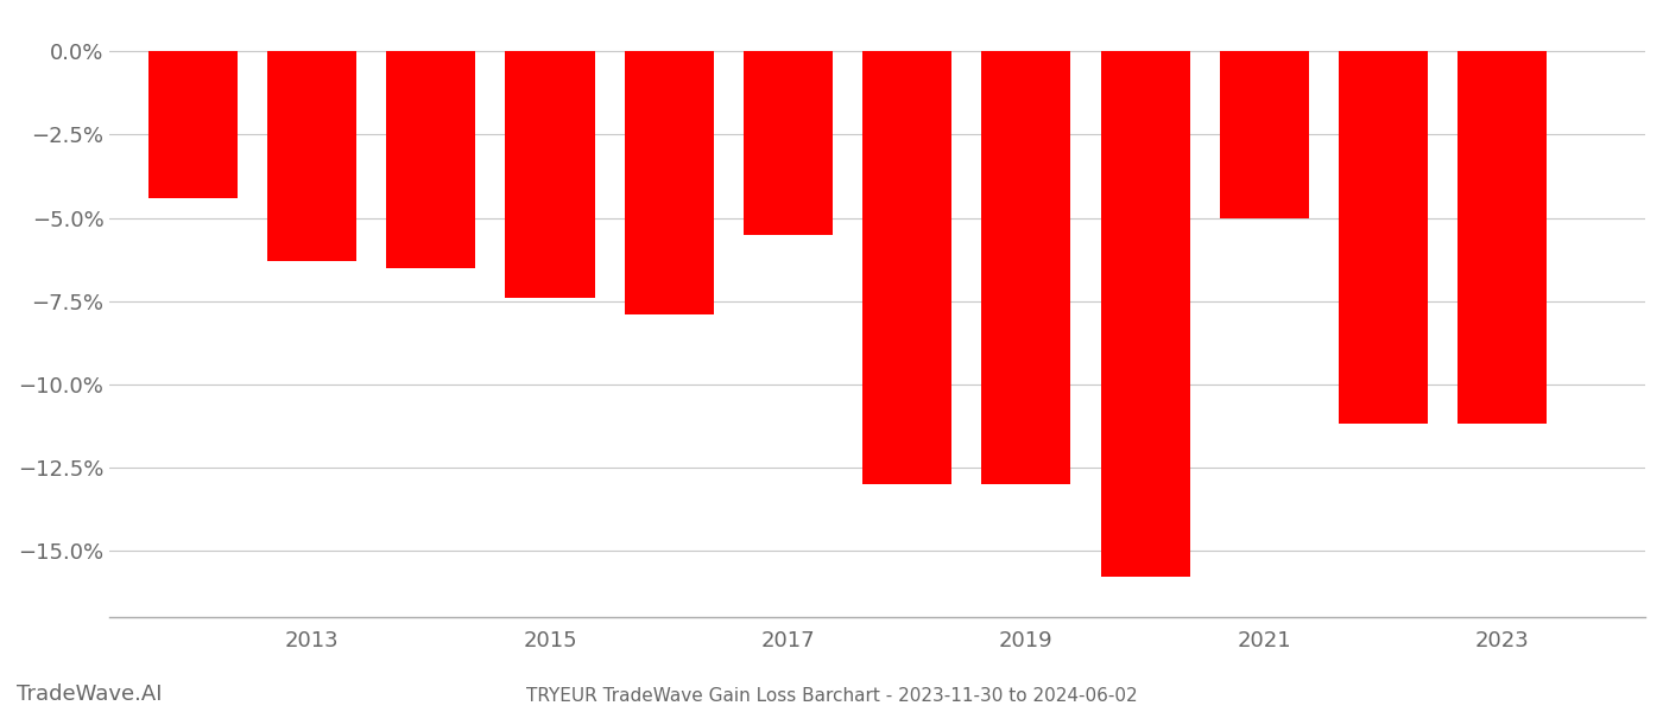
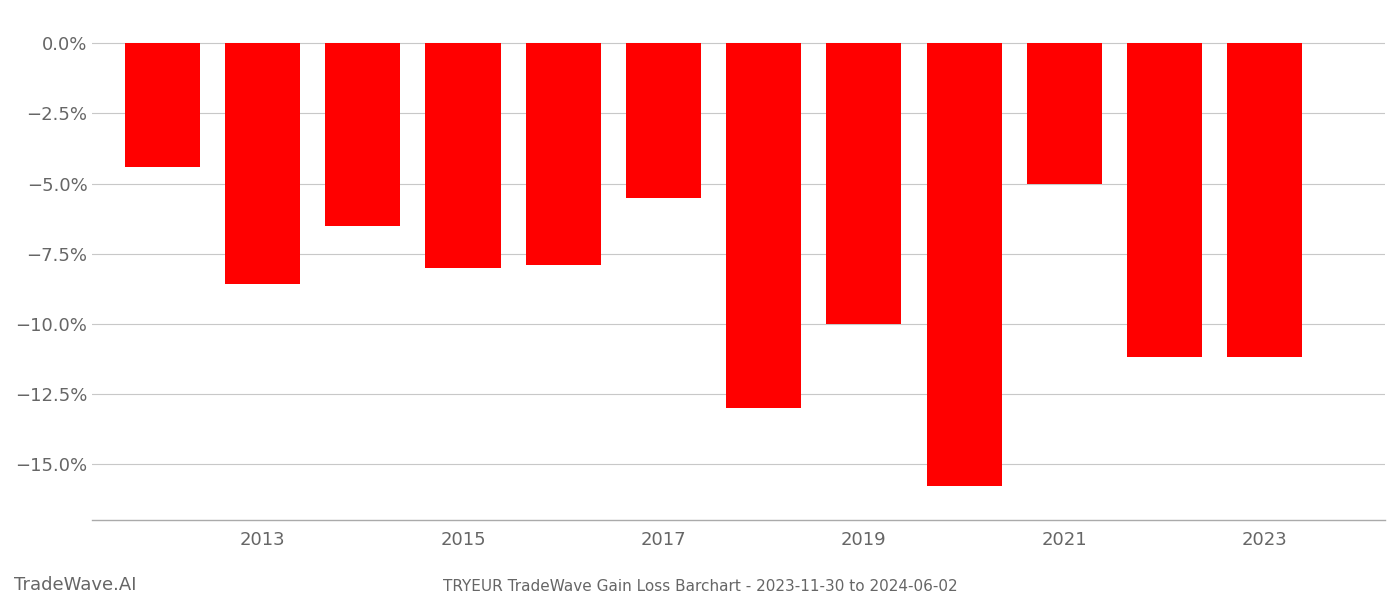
2013: -6.3% -> -8.6%
2015: -7.4% -> -8.0%
2019: -13.0% -> -10.0%
